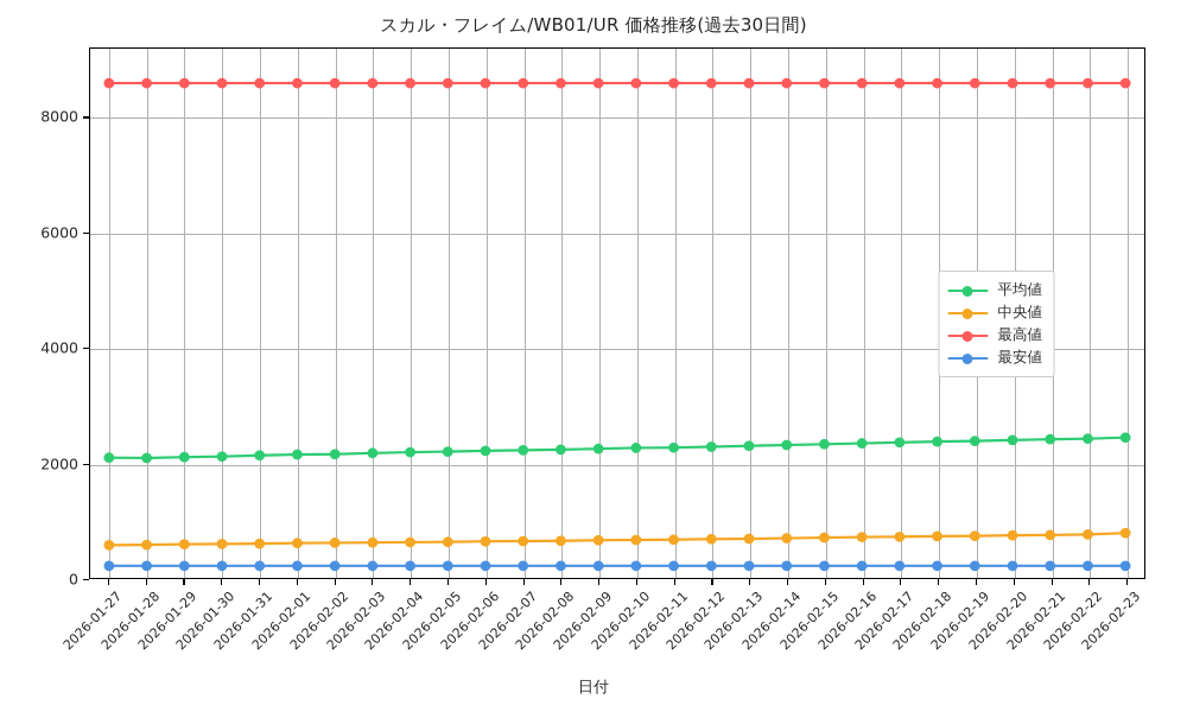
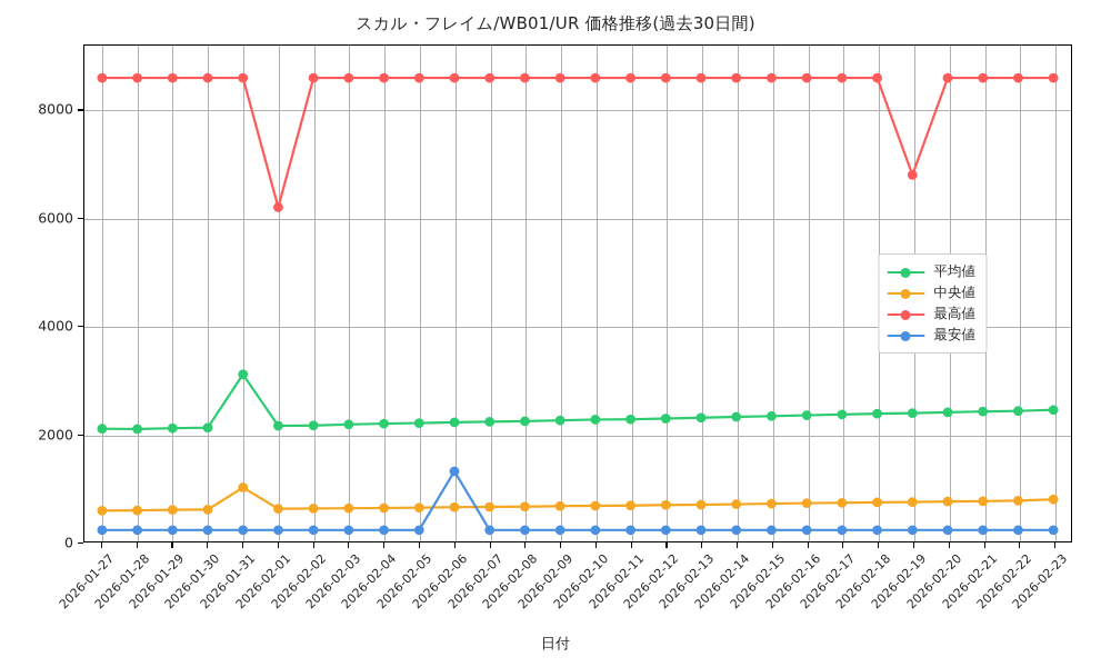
平均値/2026-01-31: 2100 -> 3100
中央値/2026-01-31: 600 -> 1000
最高値/2026-02-01: 8600 -> 6200
最安値/2026-02-06: 200 -> 1300
最高値/2026-02-19: 8600 -> 6800
